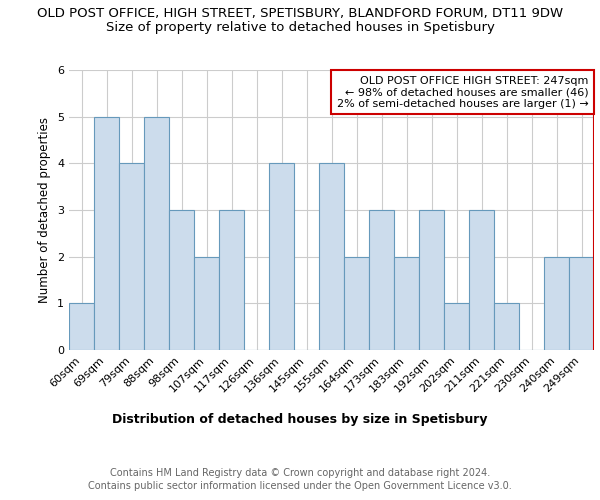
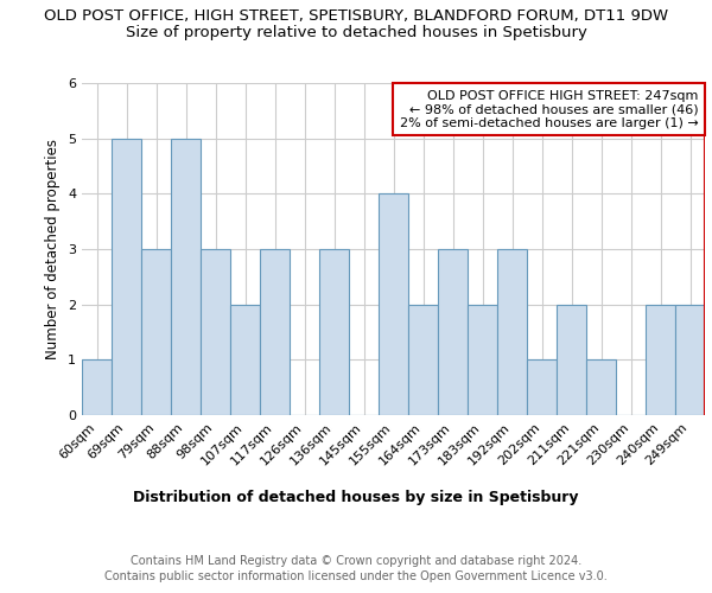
79sqm: 4 -> 3
136sqm: 4 -> 3
211sqm: 3 -> 2
